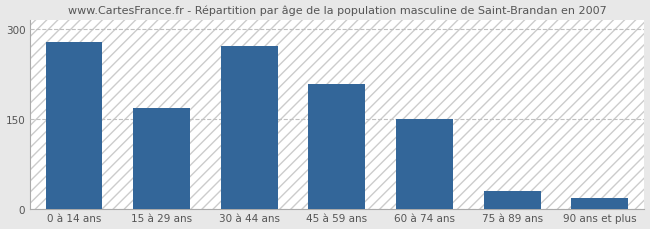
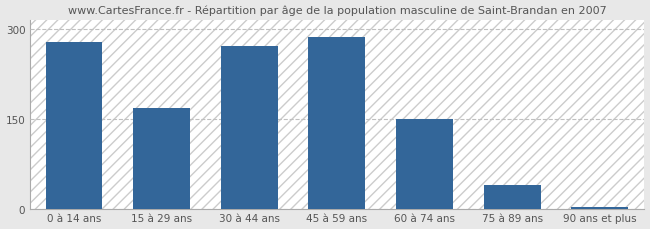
45 à 59 ans: 208 -> 287
75 à 89 ans: 30 -> 40
90 ans et plus: 18 -> 3
